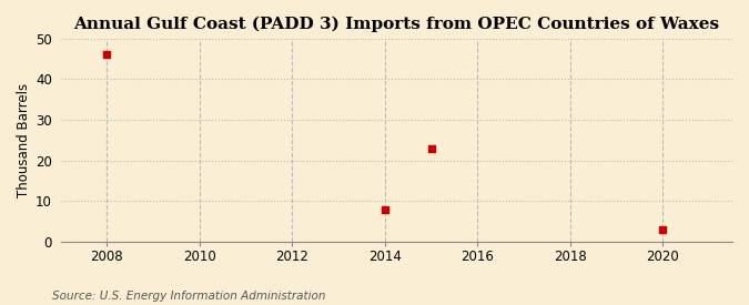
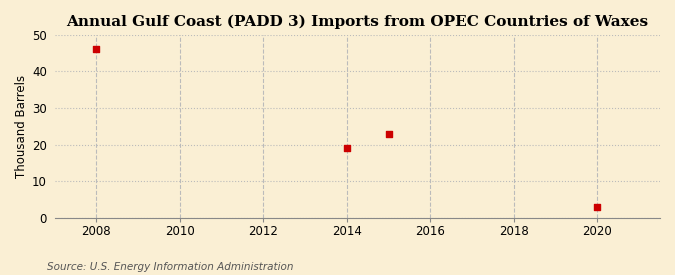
2014: 8 -> 19
